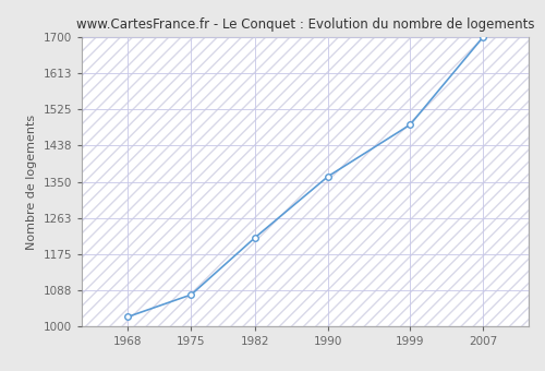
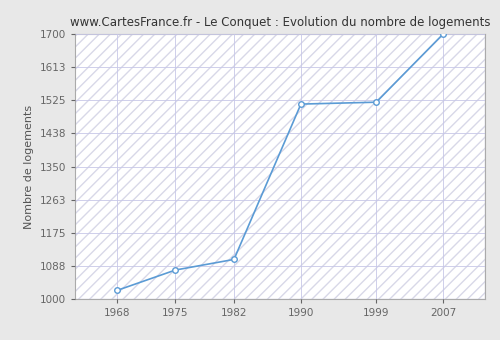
1982: 1215 -> 1105
1990: 1363 -> 1515
1999: 1488 -> 1520
